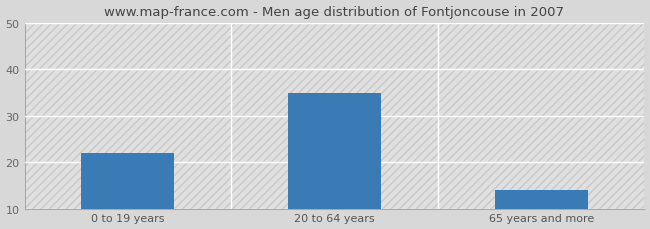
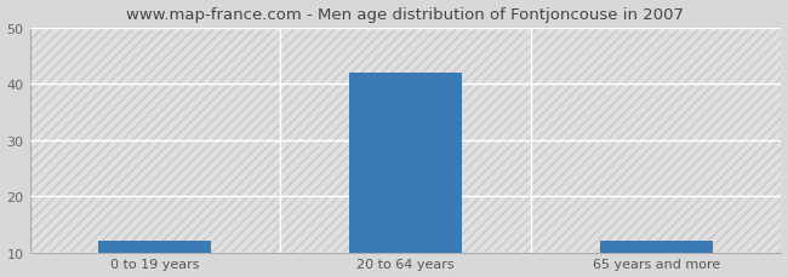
0 to 19 years: 22 -> 12
20 to 64 years: 35 -> 42
65 years and more: 14 -> 12
